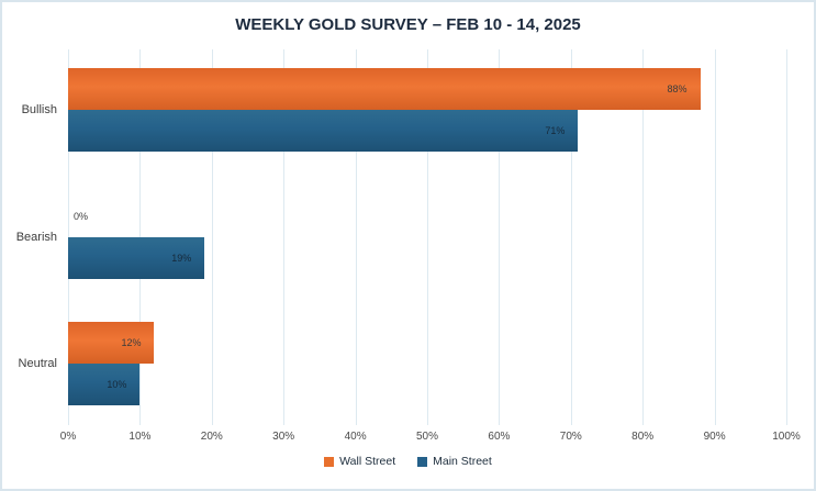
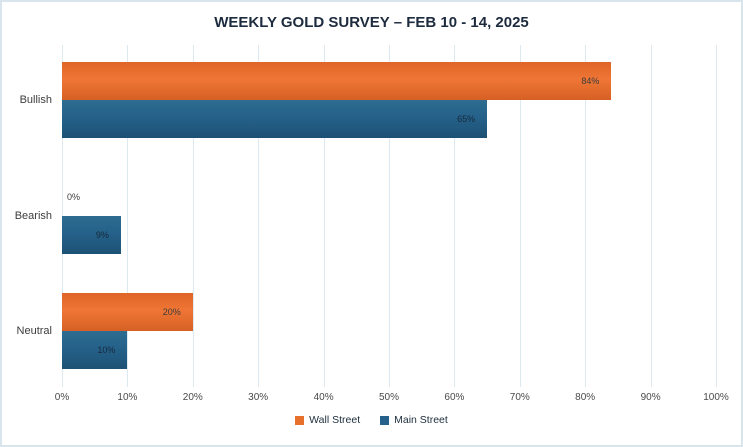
Wall Street/Bullish: 88% -> 84%
Main Street/Bullish: 71% -> 65%
Main Street/Bearish: 19% -> 9%
Wall Street/Neutral: 12% -> 20%
